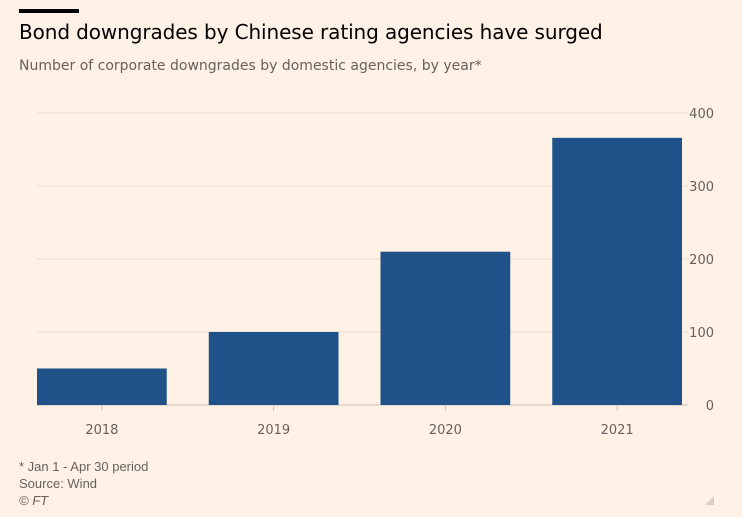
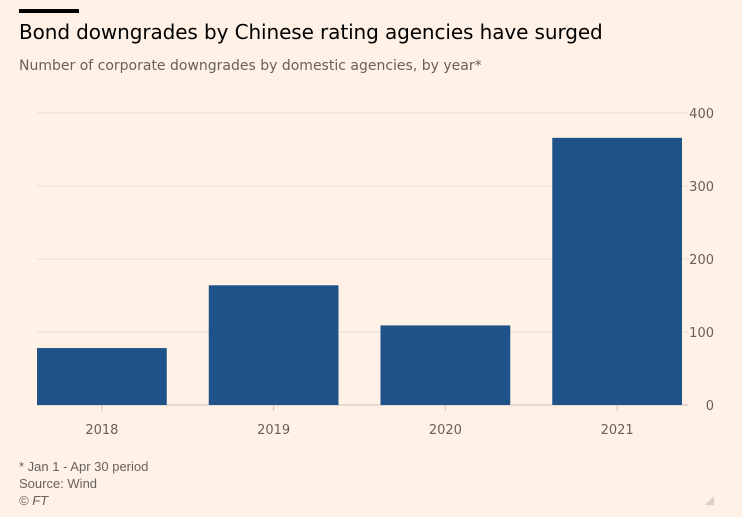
2018: 50 -> 80
2019: 100 -> 160
2020: 210 -> 110
